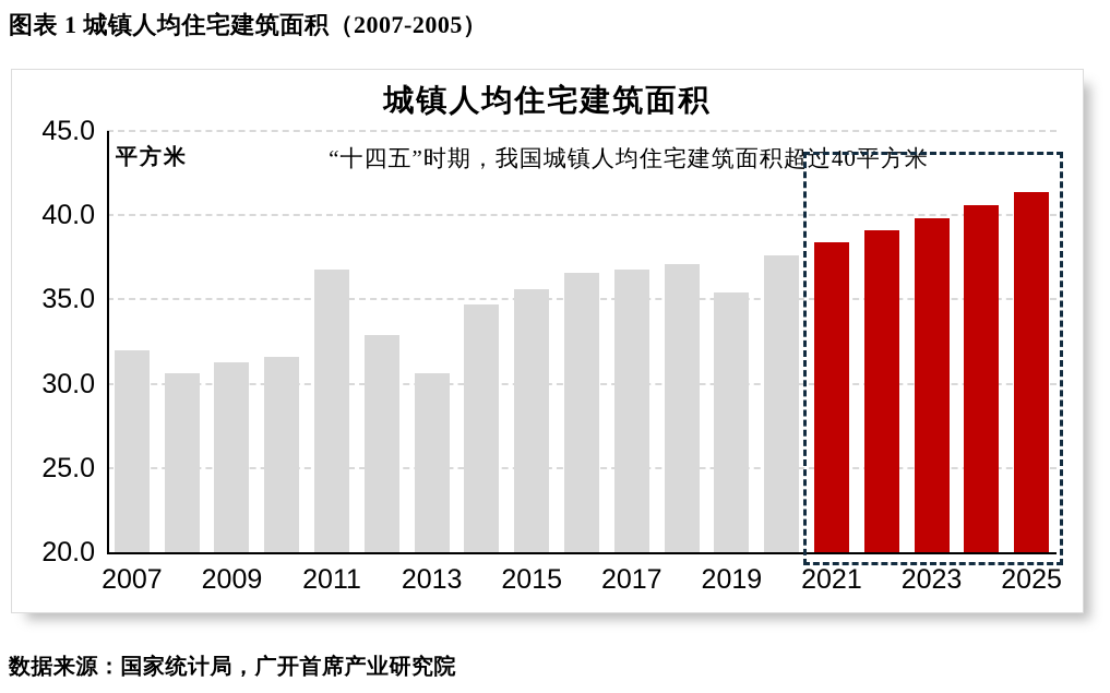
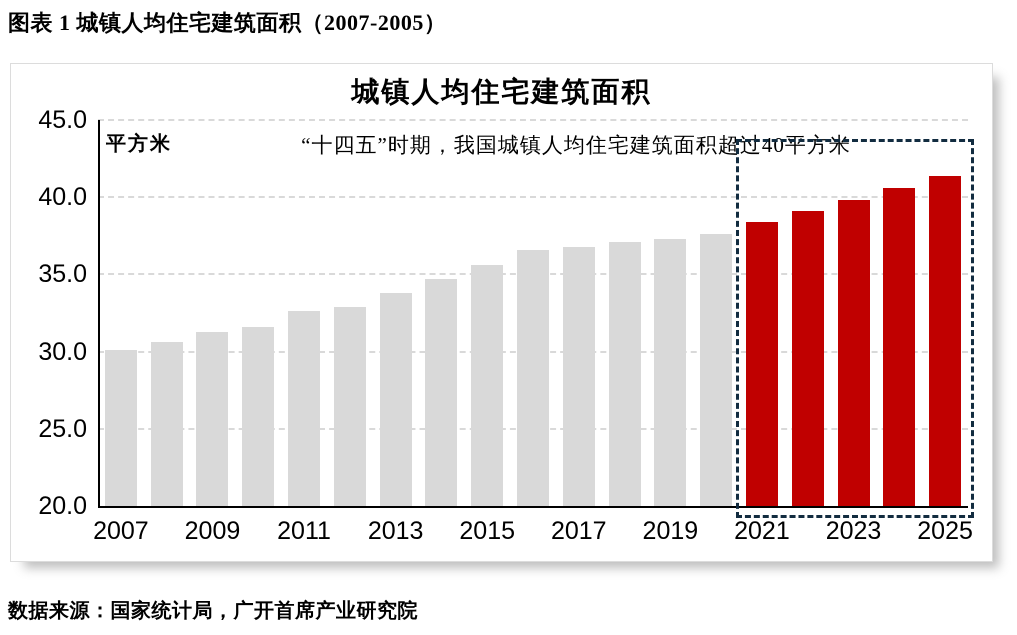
2007: 32.0 -> 30.1
2011: 36.8 -> 32.6
2013: 30.6 -> 33.8
2019: 35.4 -> 37.3
